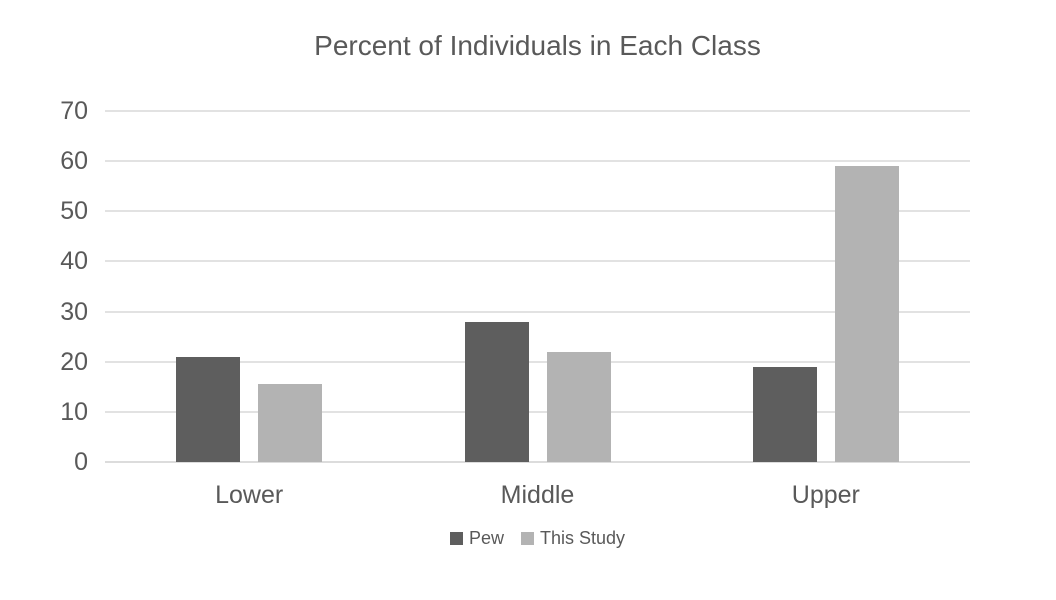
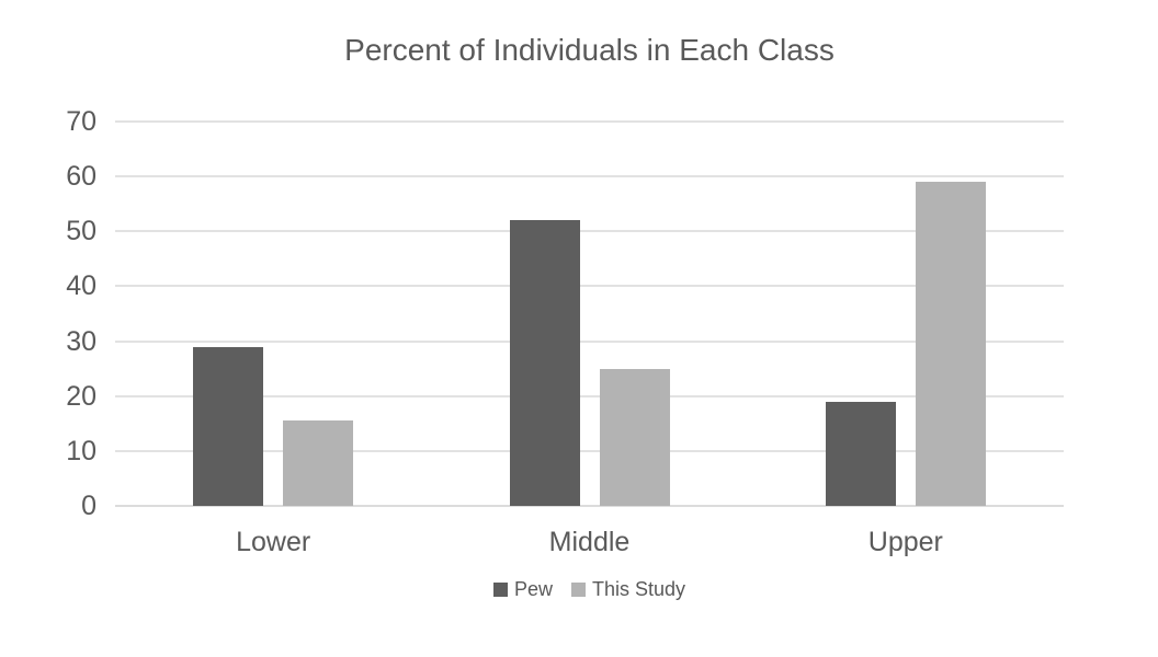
Pew/Lower: 21 -> 29
Pew/Middle: 28 -> 52
This Study/Middle: 22 -> 25
